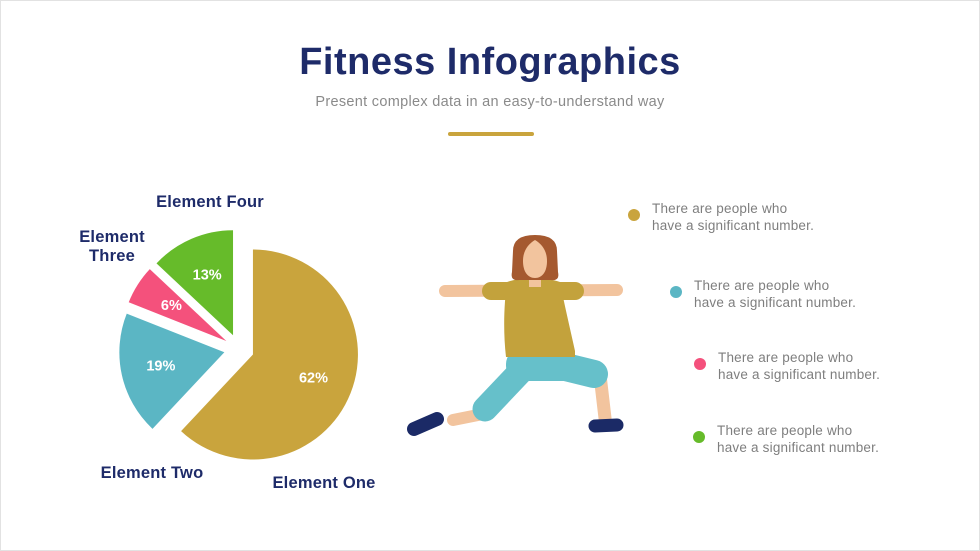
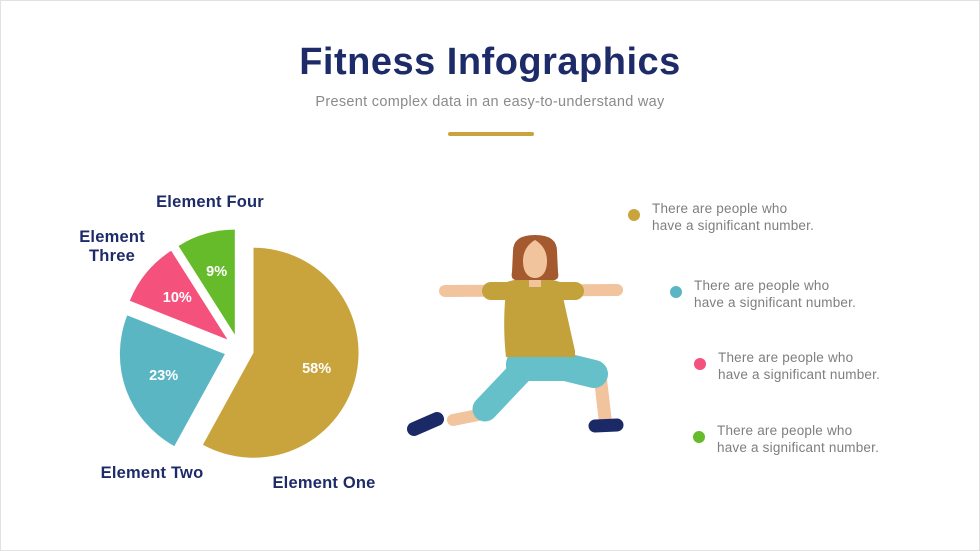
Element One: 62% -> 58%
Element Two: 19% -> 23%
Element Three: 6% -> 10%
Element Four: 13% -> 9%
